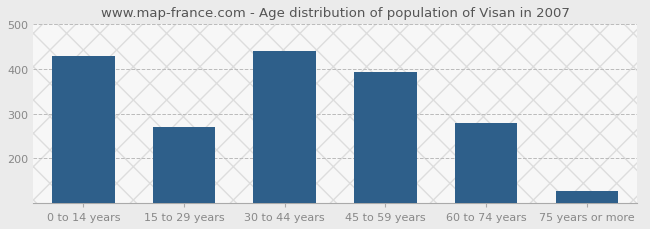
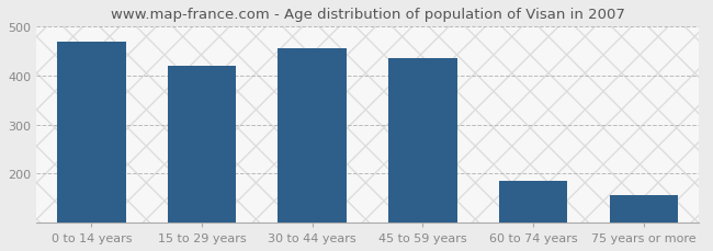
0 to 14 years: 430 -> 470
15 to 29 years: 270 -> 420
30 to 44 years: 441 -> 455
45 to 59 years: 393 -> 435
60 to 74 years: 278 -> 185
75 years or more: 128 -> 155
